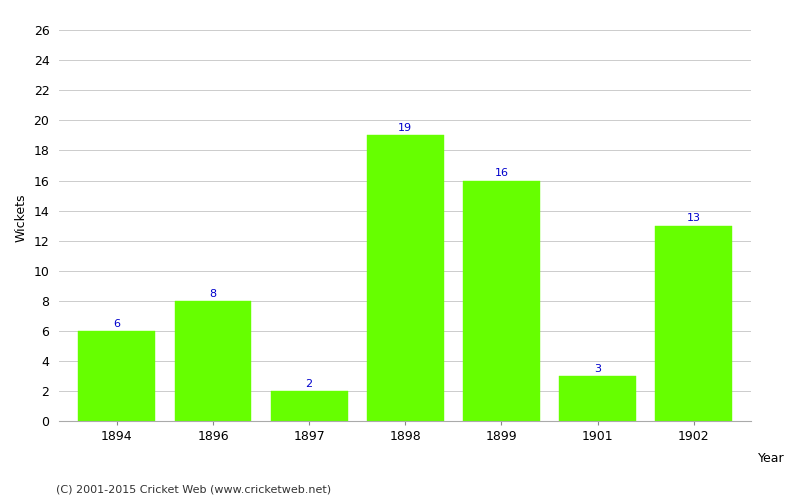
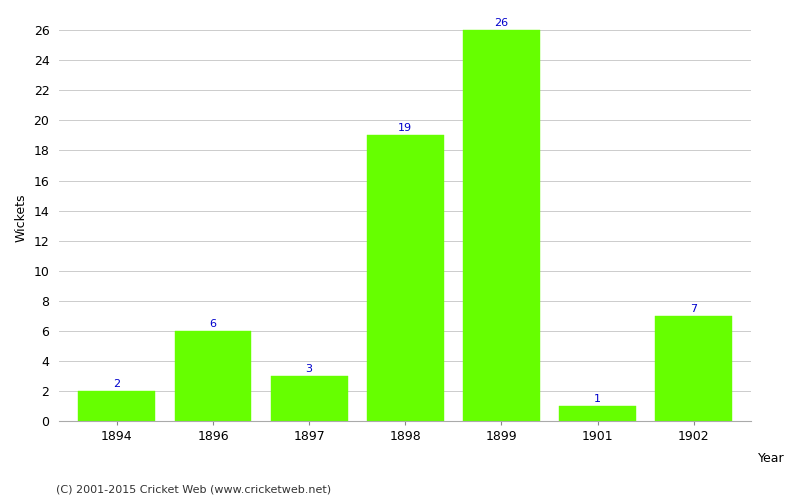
1894: 6 -> 2
1896: 8 -> 6
1897: 2 -> 3
1899: 16 -> 26
1901: 3 -> 1
1902: 13 -> 7
